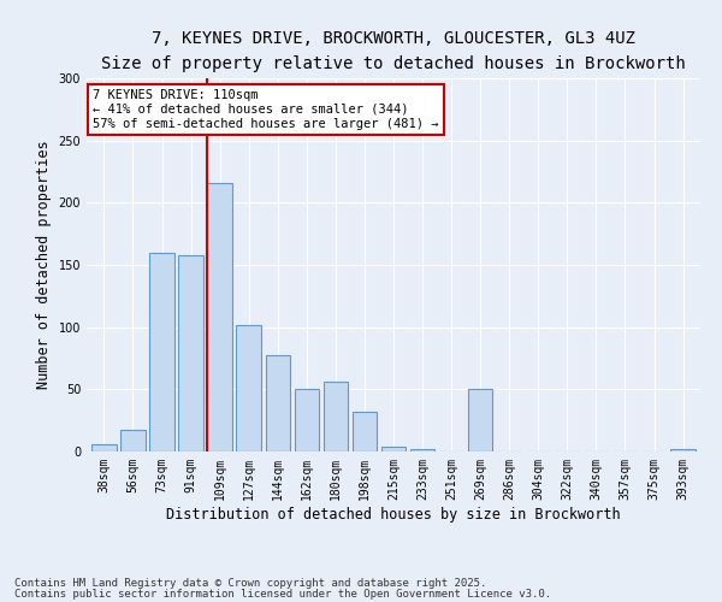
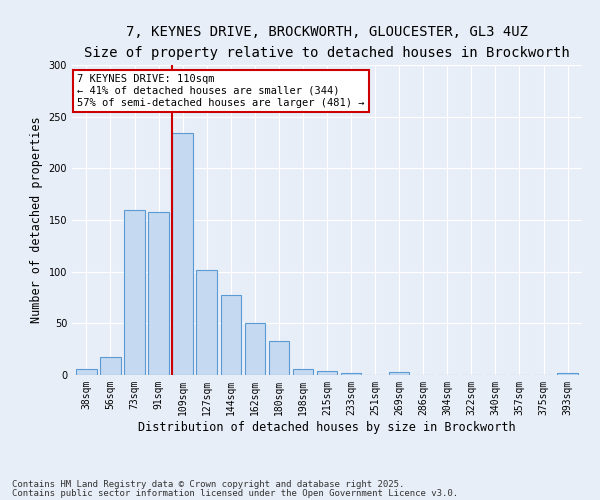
109sqm: 216 -> 234
180sqm: 56 -> 33
198sqm: 32 -> 6
269sqm: 50 -> 3
